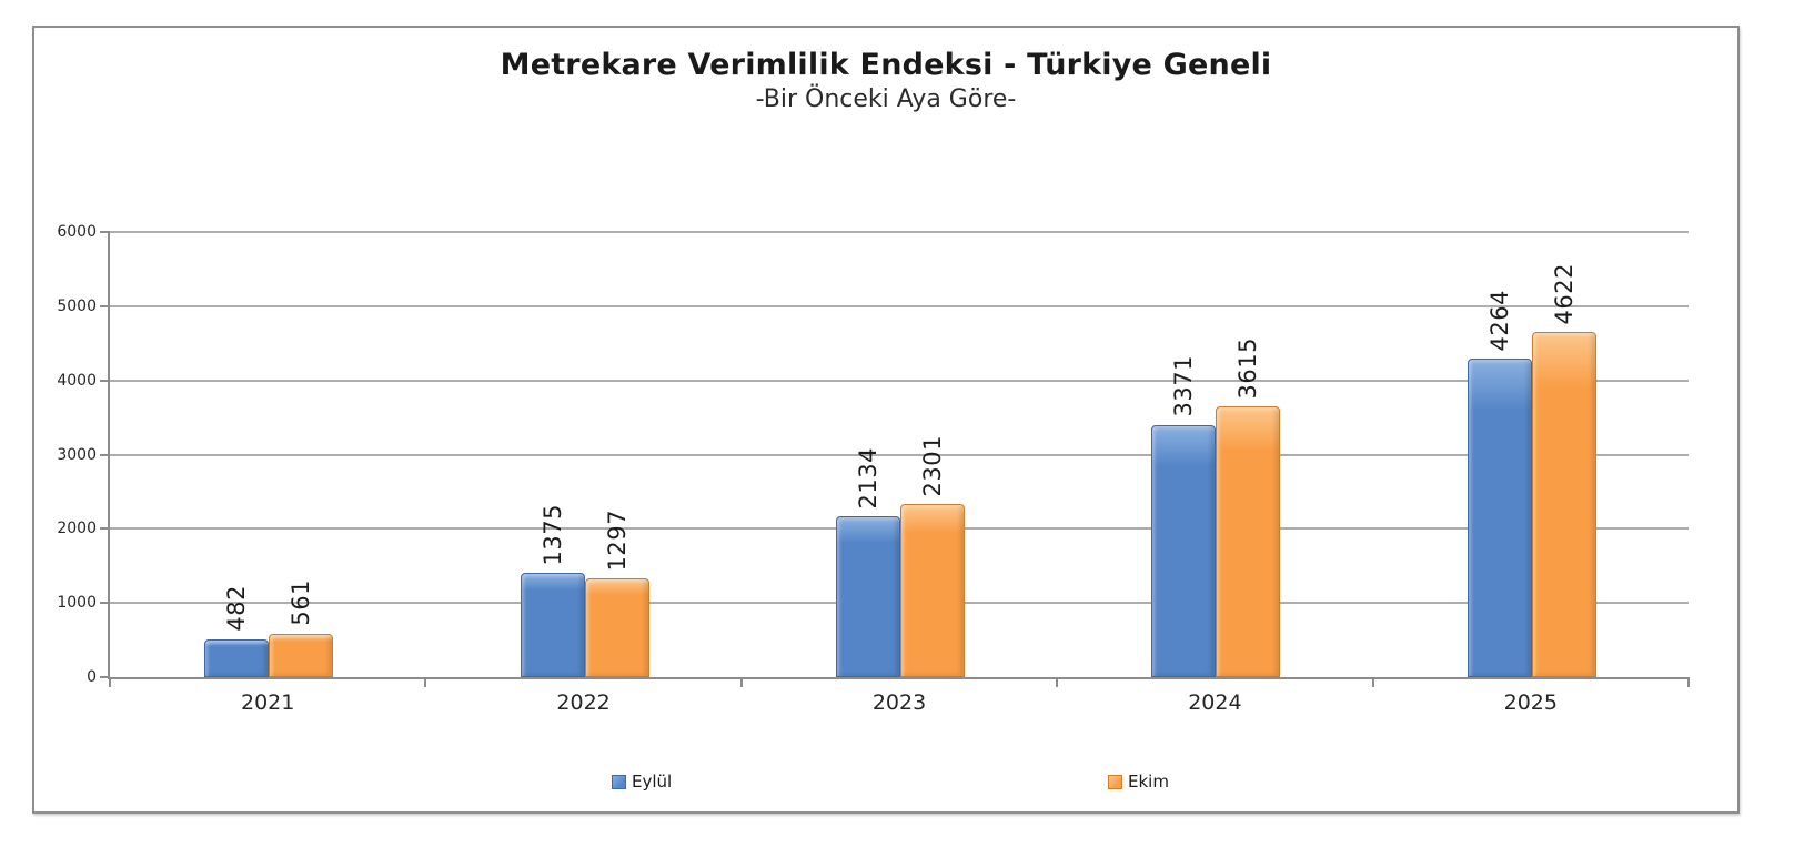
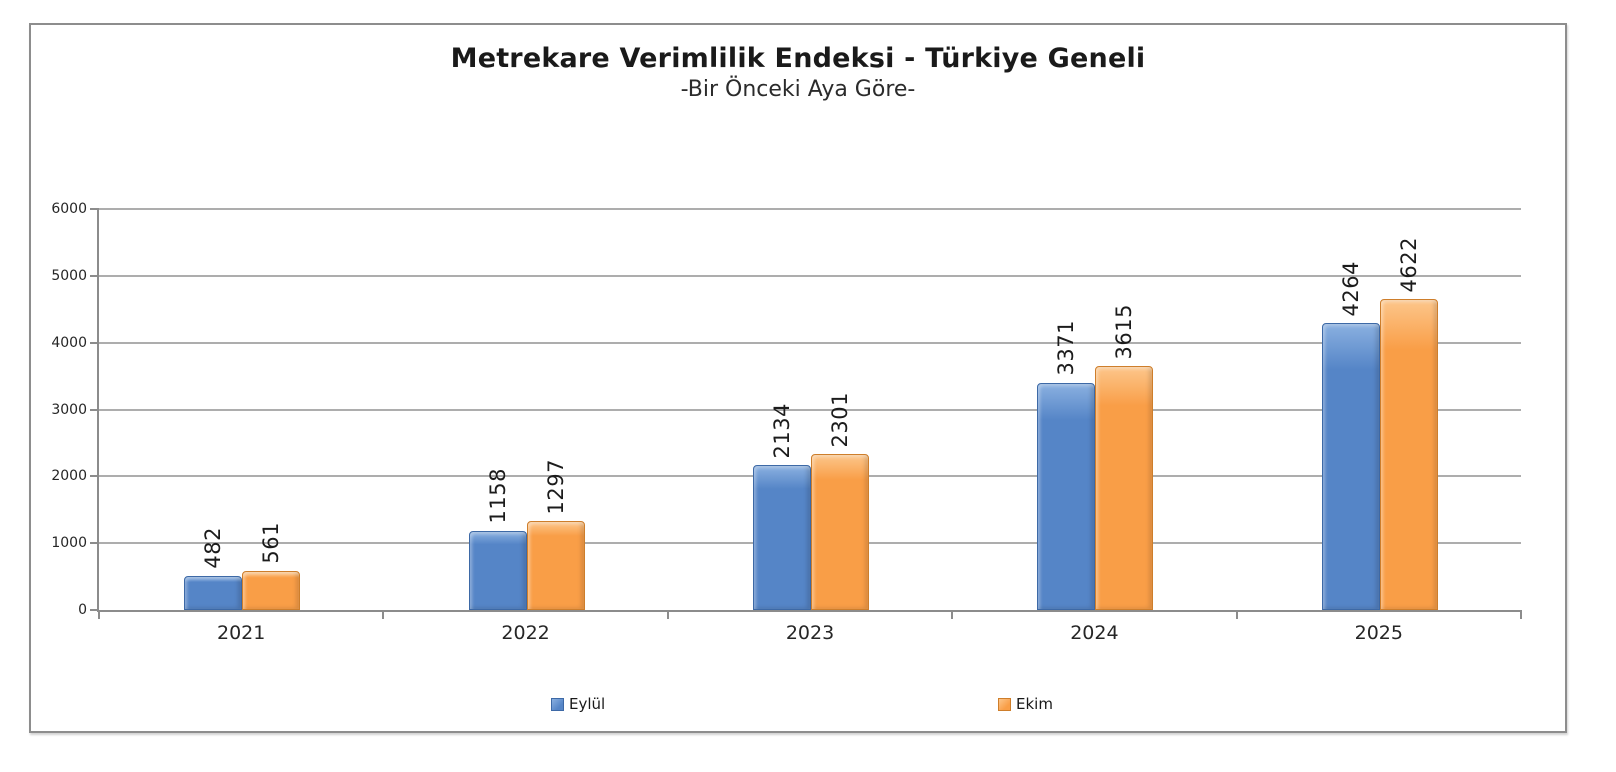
Eylül/2022: 1375 -> 1158
